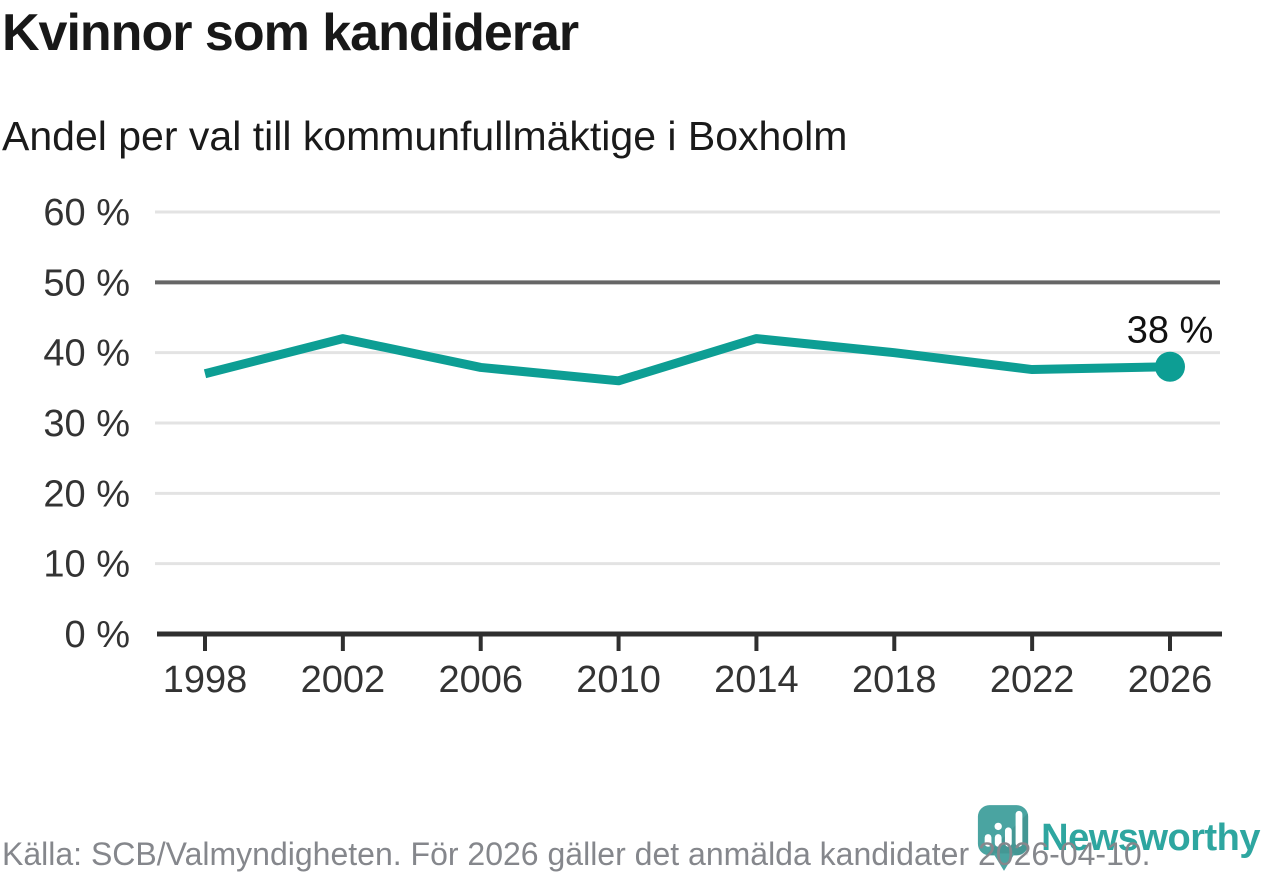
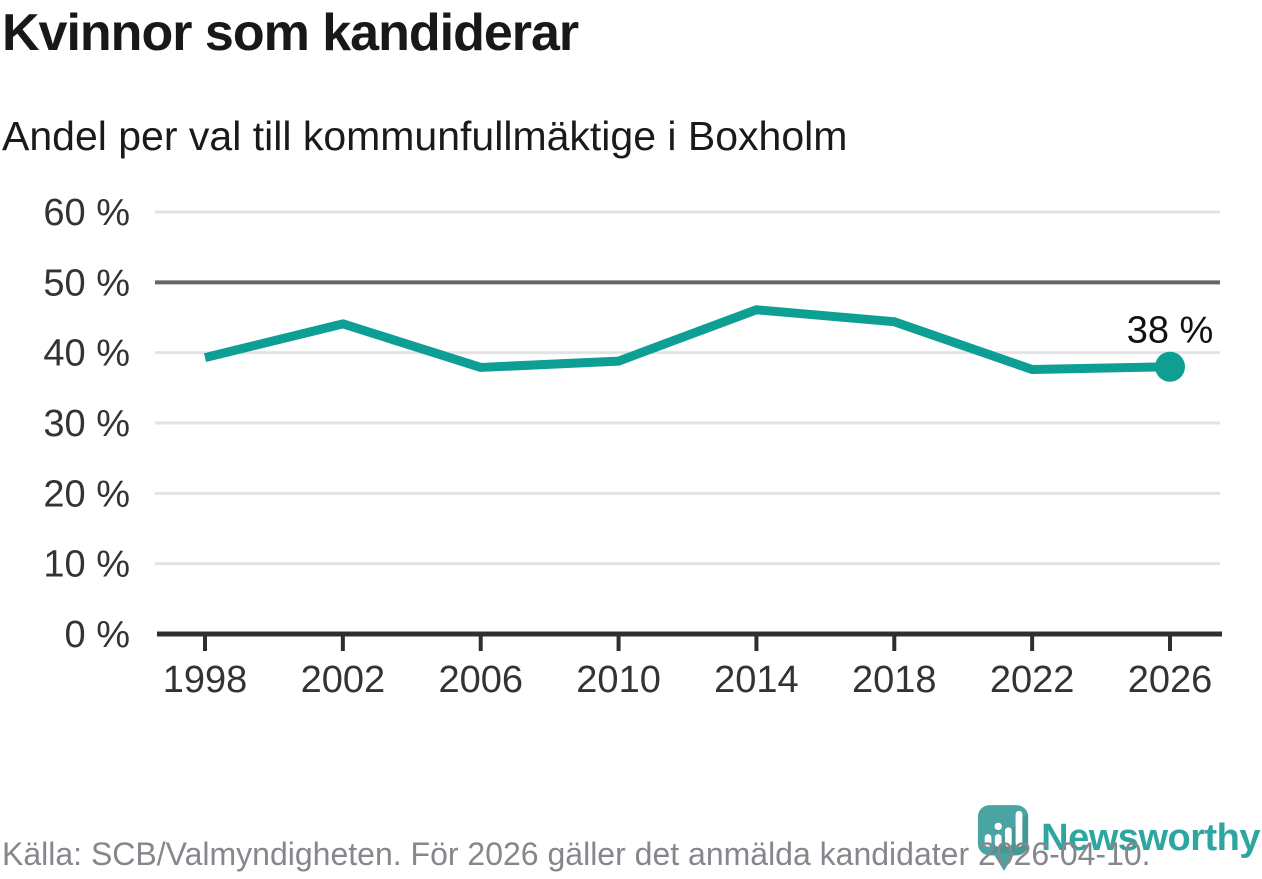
1998: 37% -> 39%
2002: 42% -> 44%
2010: 36% -> 39%
2014: 42% -> 46%
2018: 40% -> 44%
